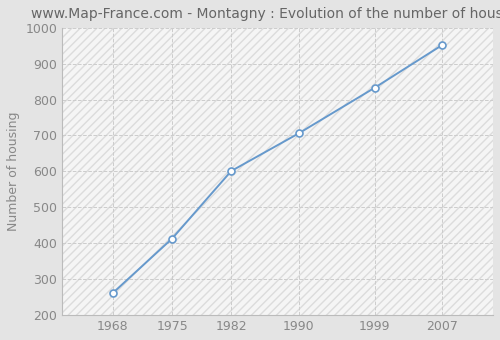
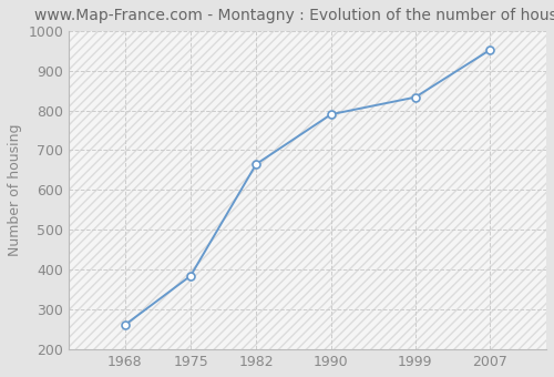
1975: 413 -> 385
1982: 601 -> 665
1990: 706 -> 790
